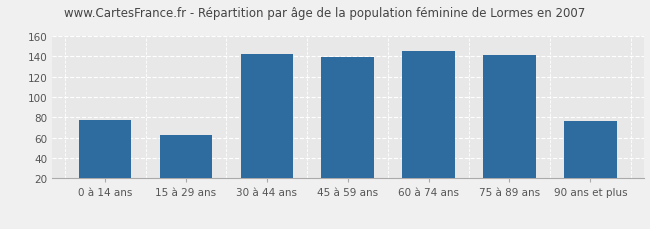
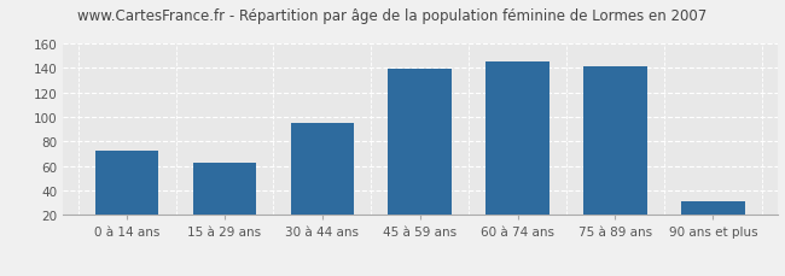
0 à 14 ans: 77 -> 72
30 à 44 ans: 142 -> 95
90 ans et plus: 76 -> 31
